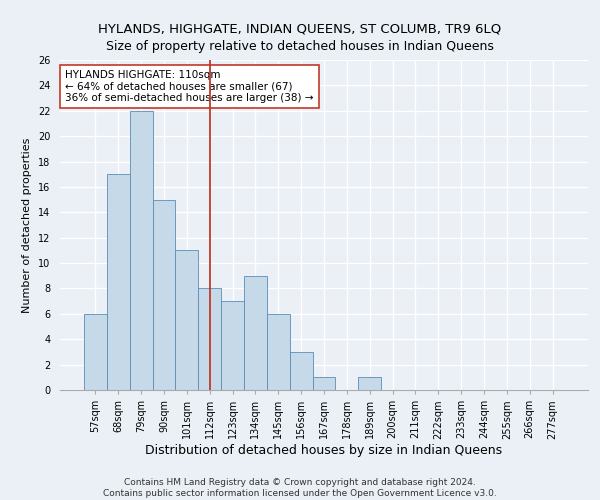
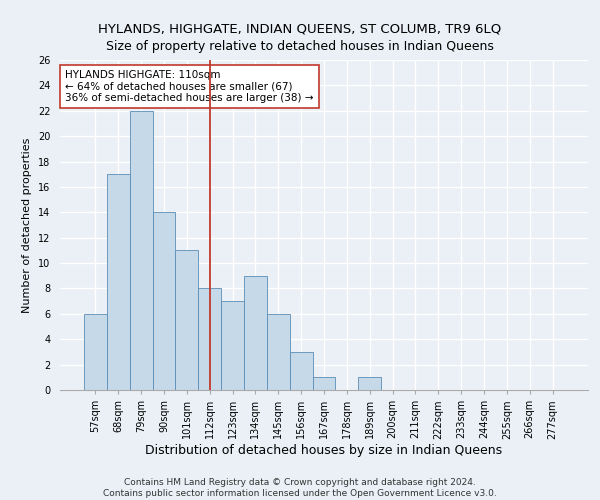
90sqm: 15 -> 14
